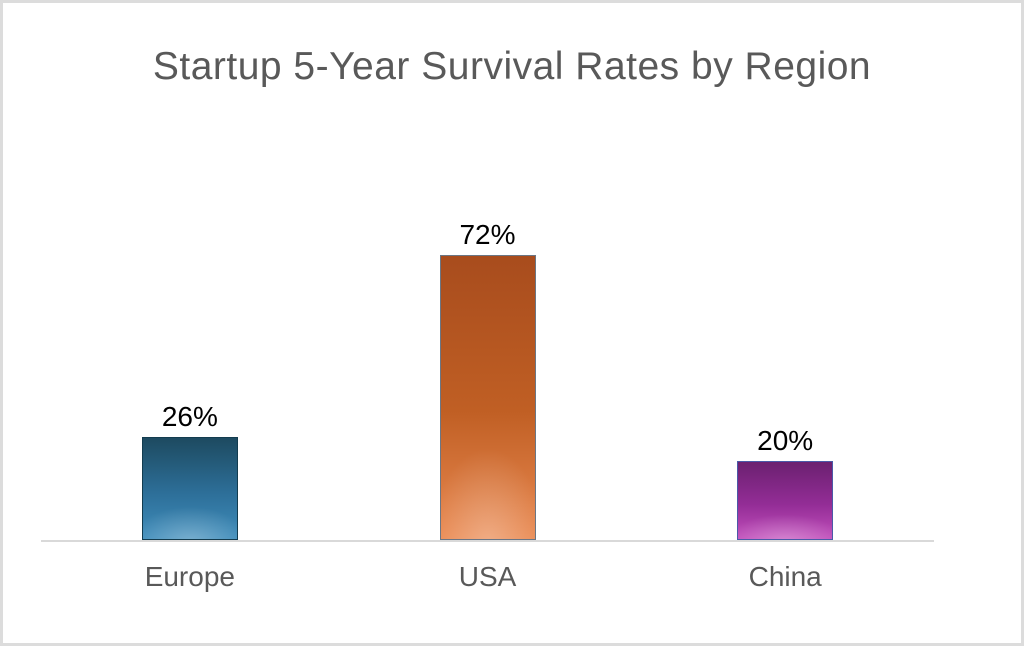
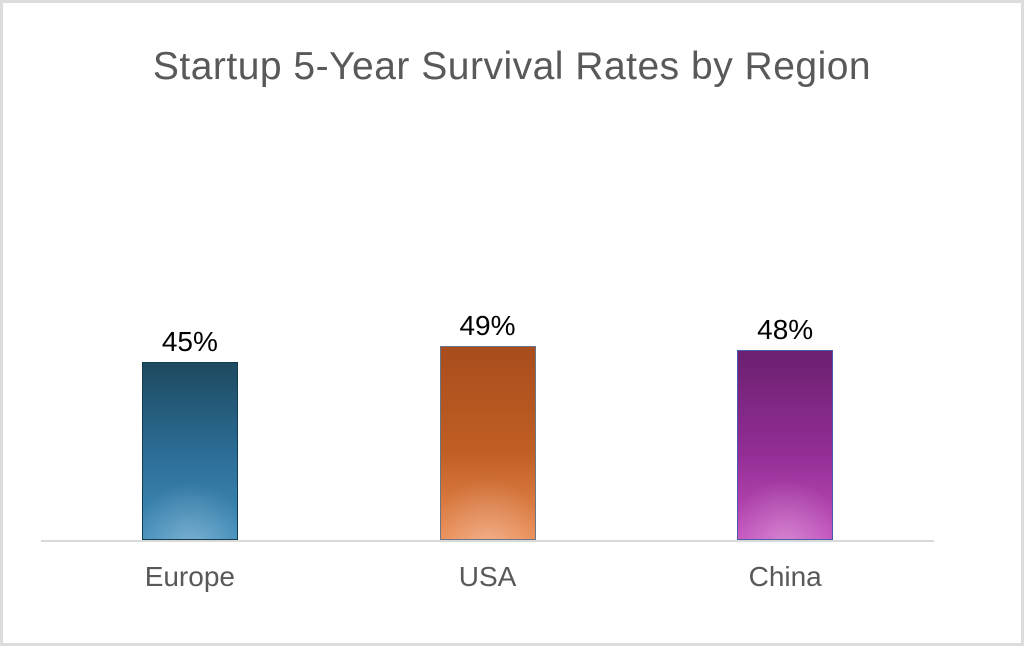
Europe: 26% -> 45%
USA: 72% -> 49%
China: 20% -> 48%
